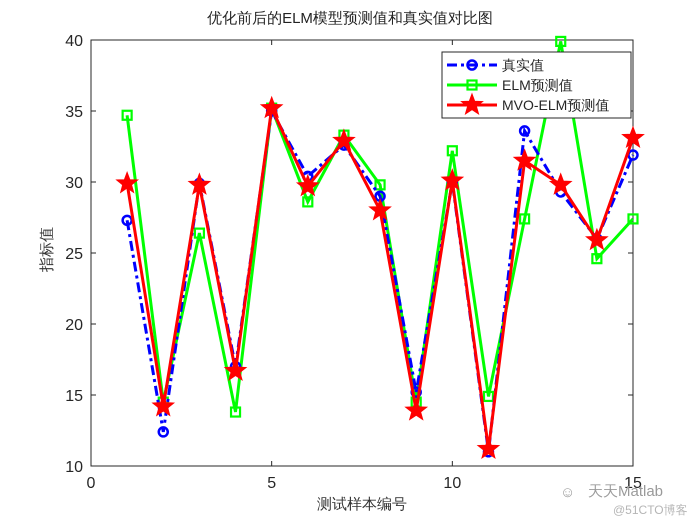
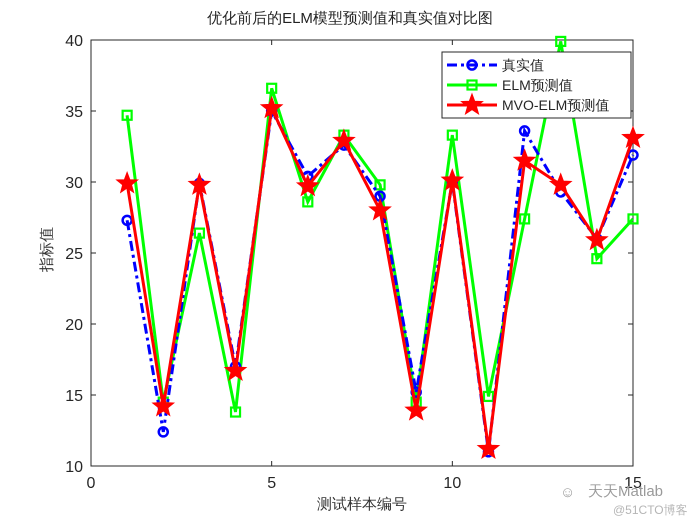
ELM预测值/5: 35.2 -> 36.6
ELM预测值/10: 32.2 -> 33.3
